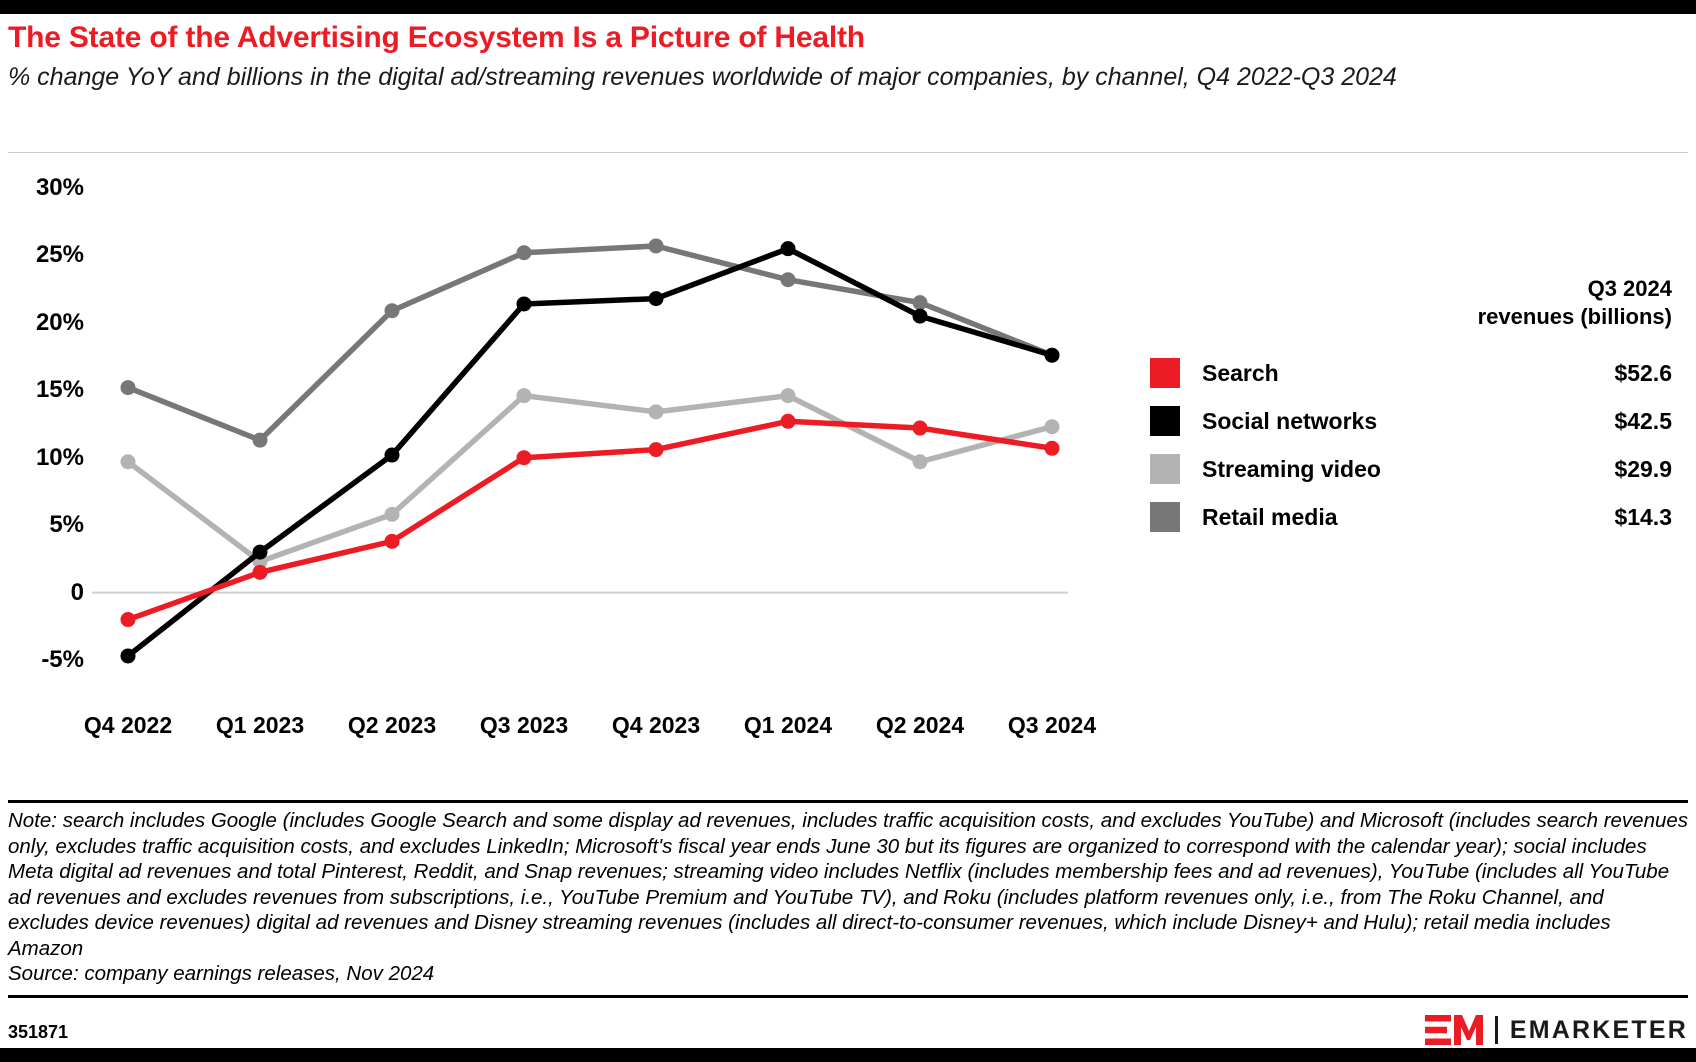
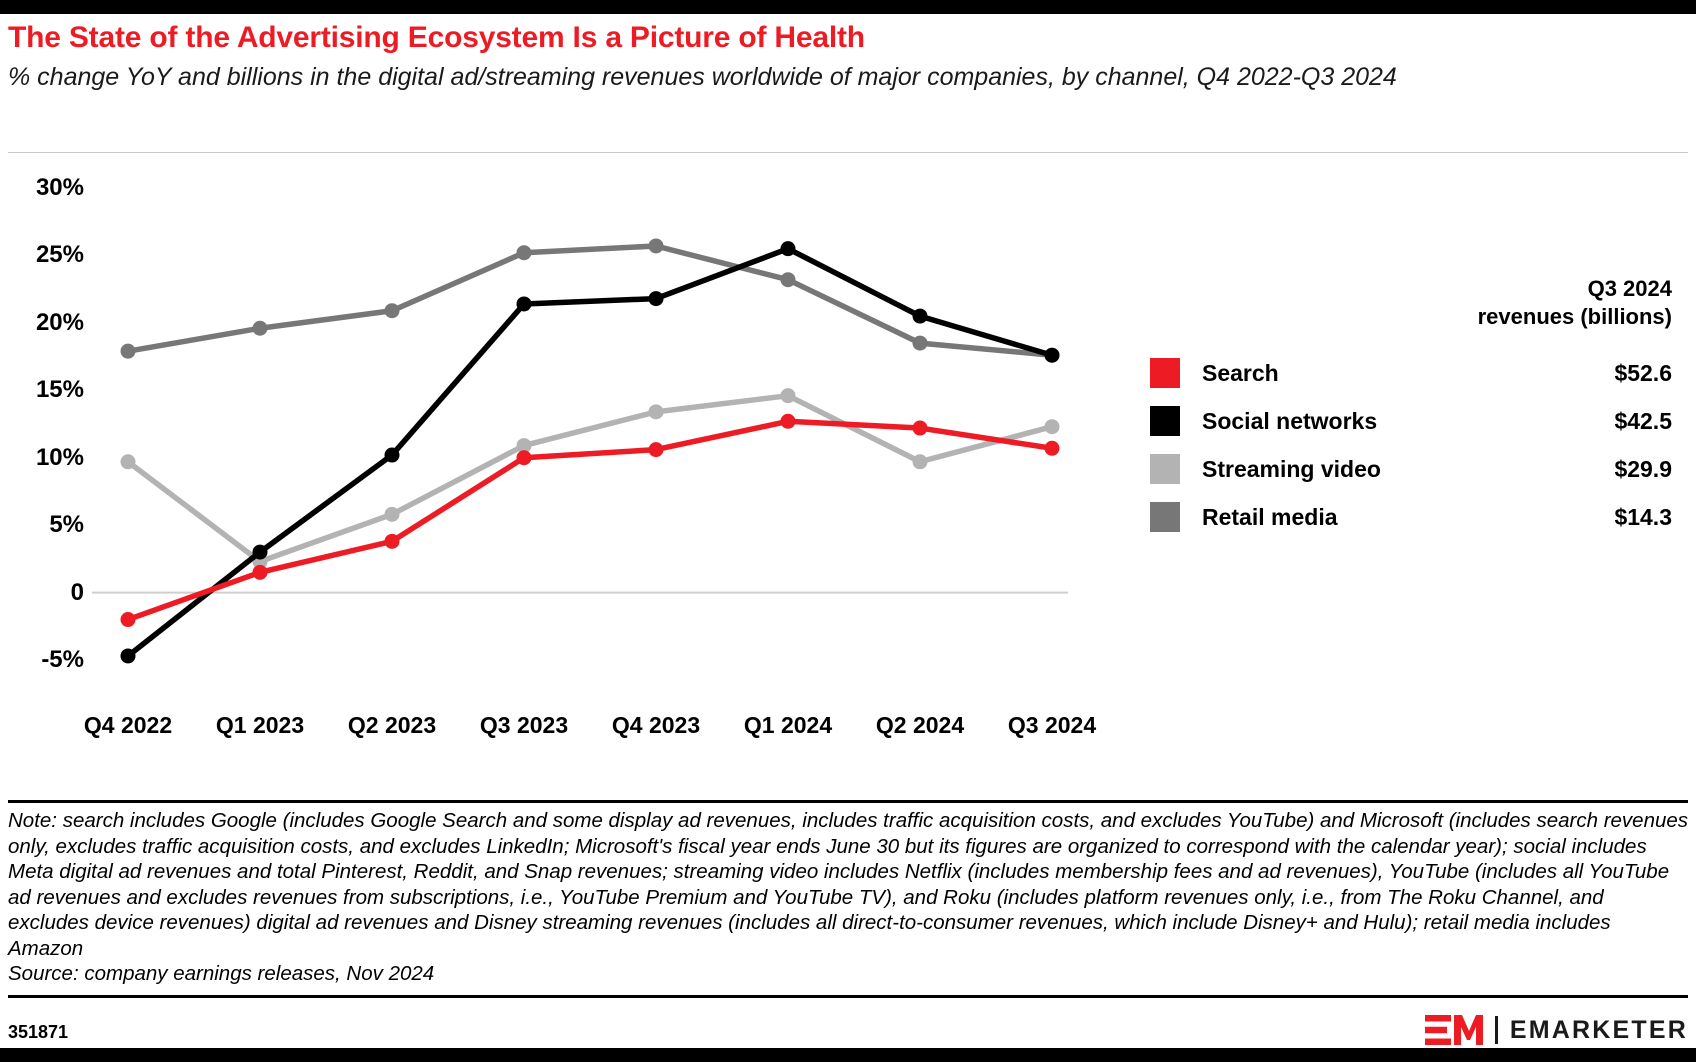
Retail media/Q4 2022: 15.2% -> 17.9%
Retail media/Q1 2023: 11.3% -> 19.6%
Streaming video/Q3 2023: 14.6% -> 10.9%
Retail media/Q2 2024: 21.5% -> 18.5%
